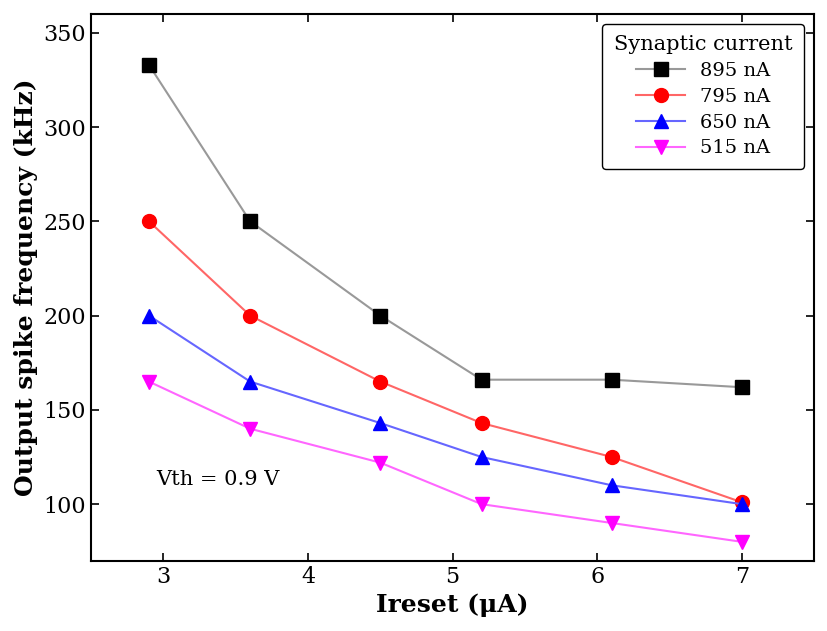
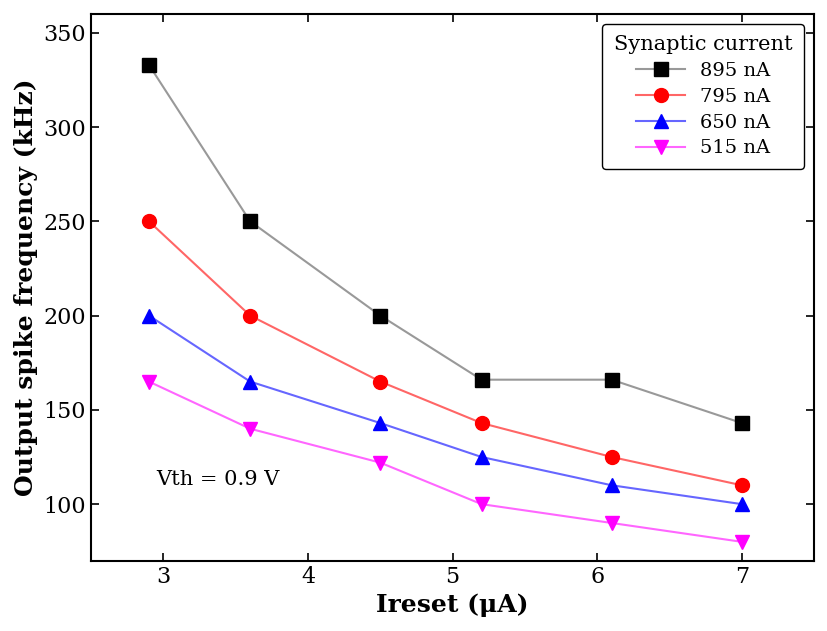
895 nA/7: 162 -> 143
795 nA/7: 101 -> 110
